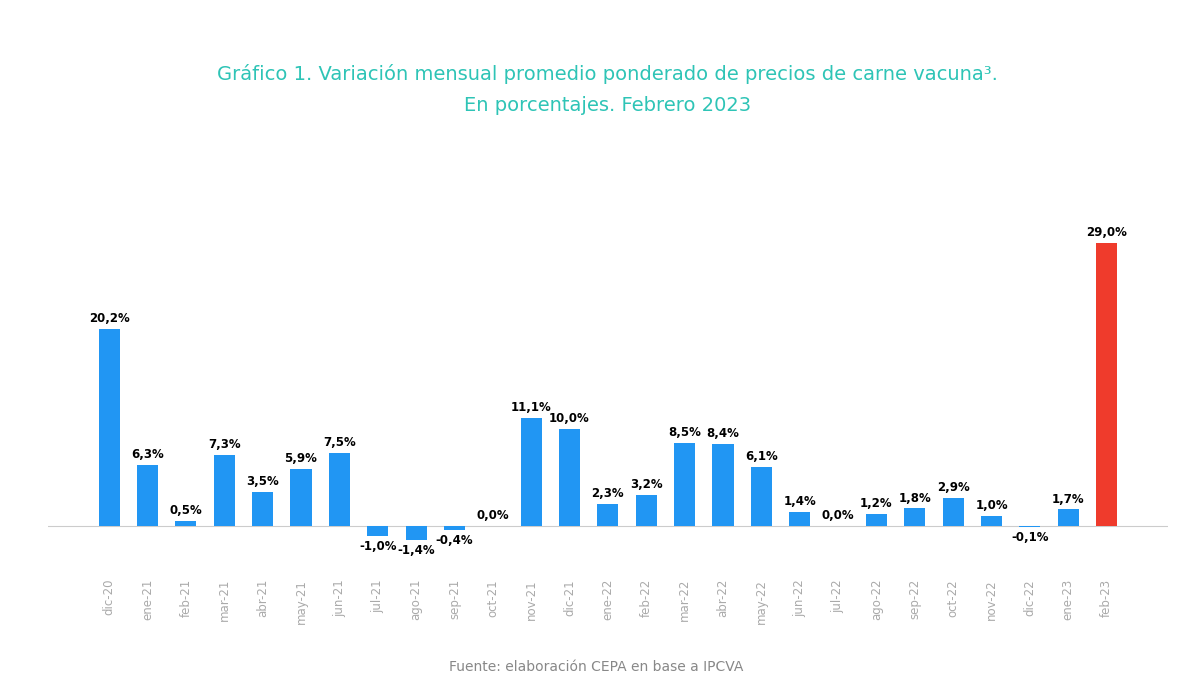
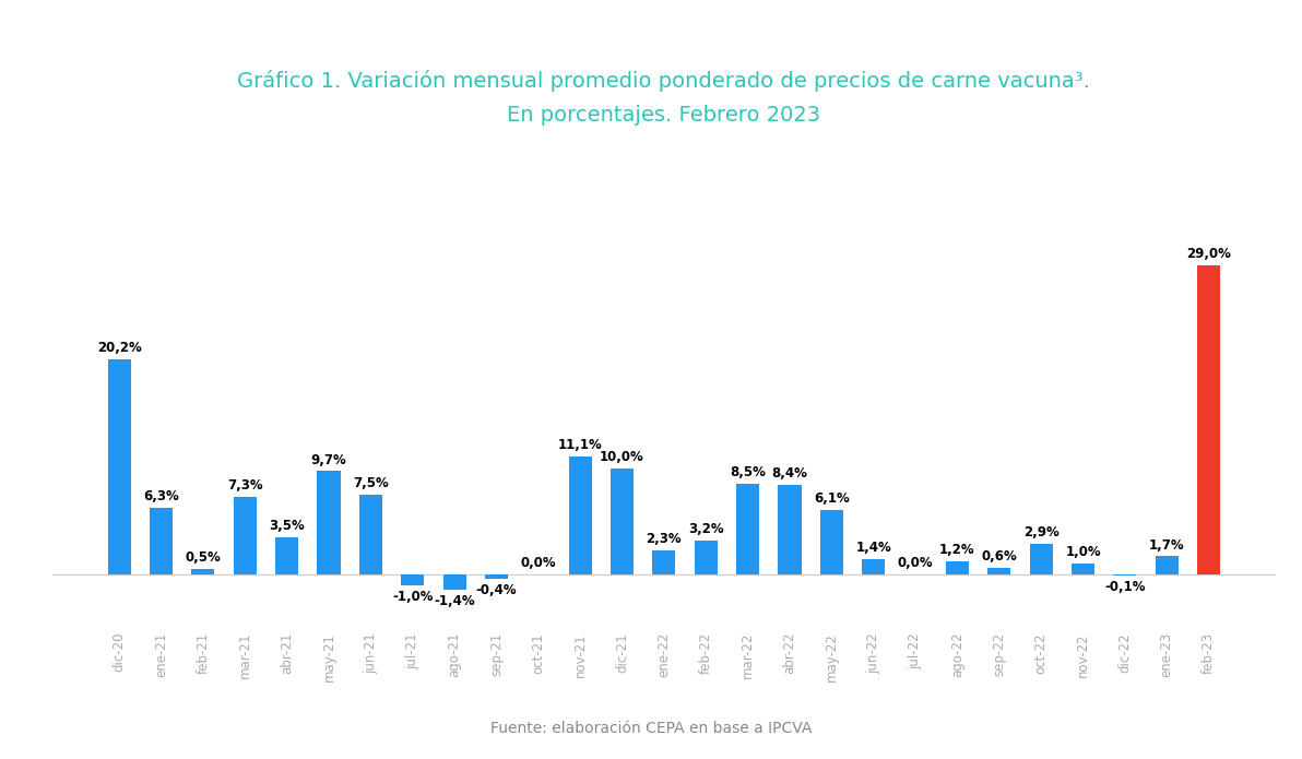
may-21: 5,9% -> 9,7%
sep-22: 1,8% -> 0,6%
